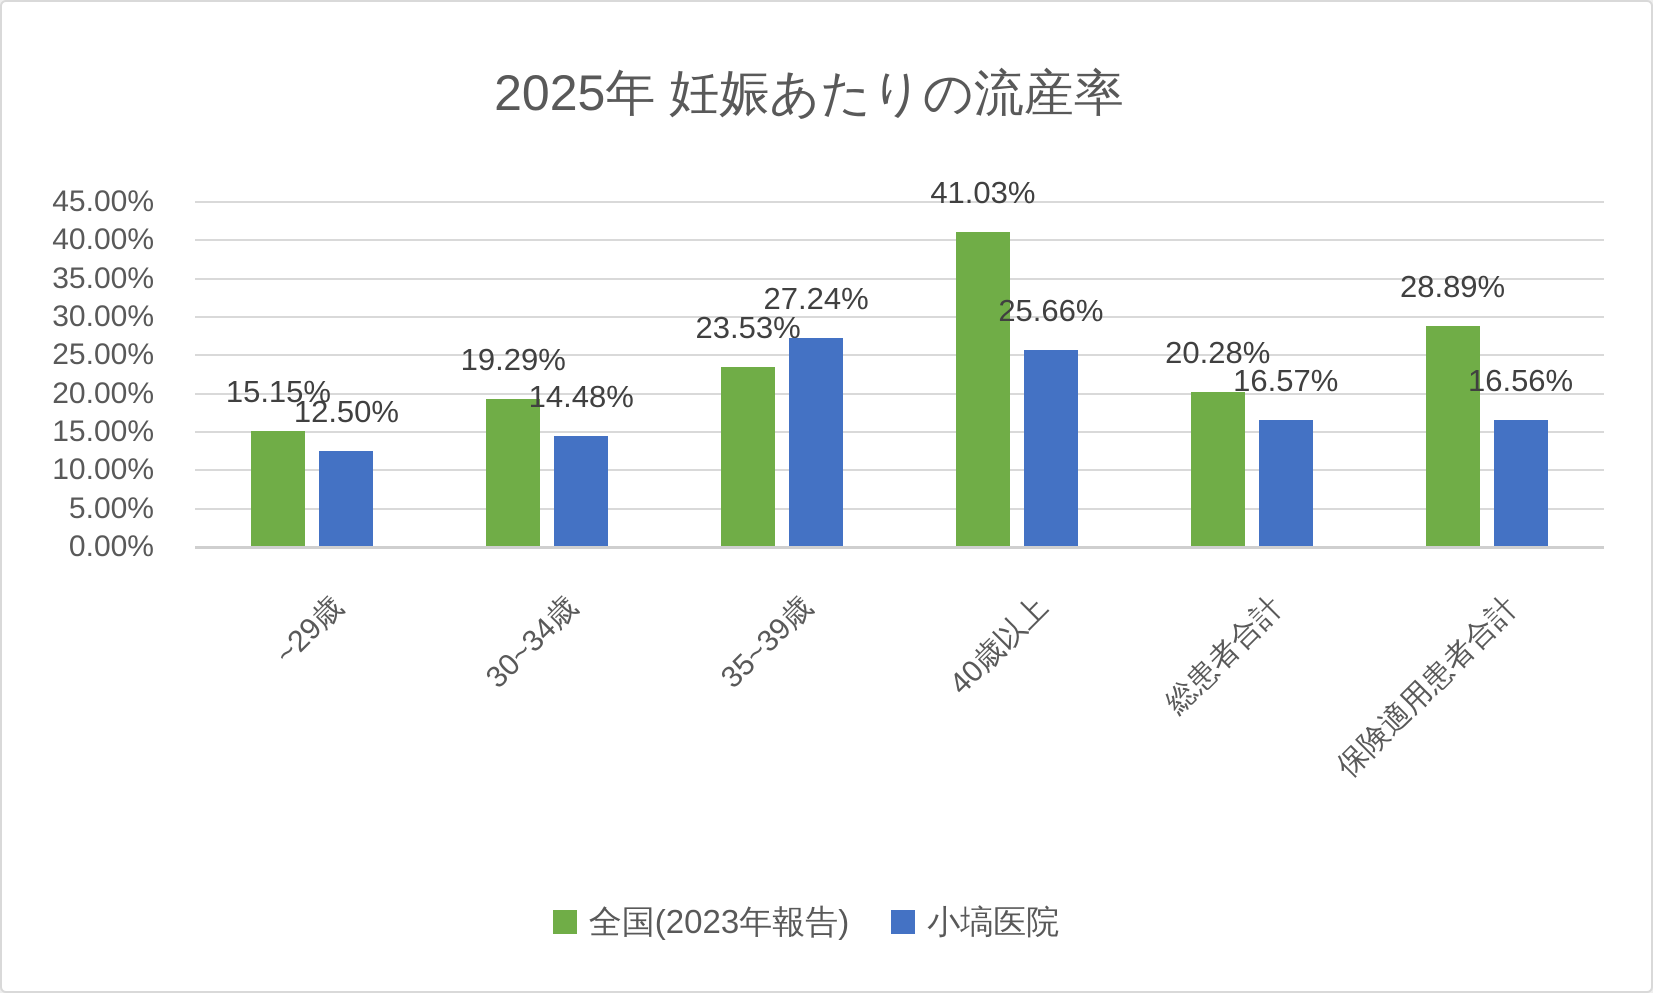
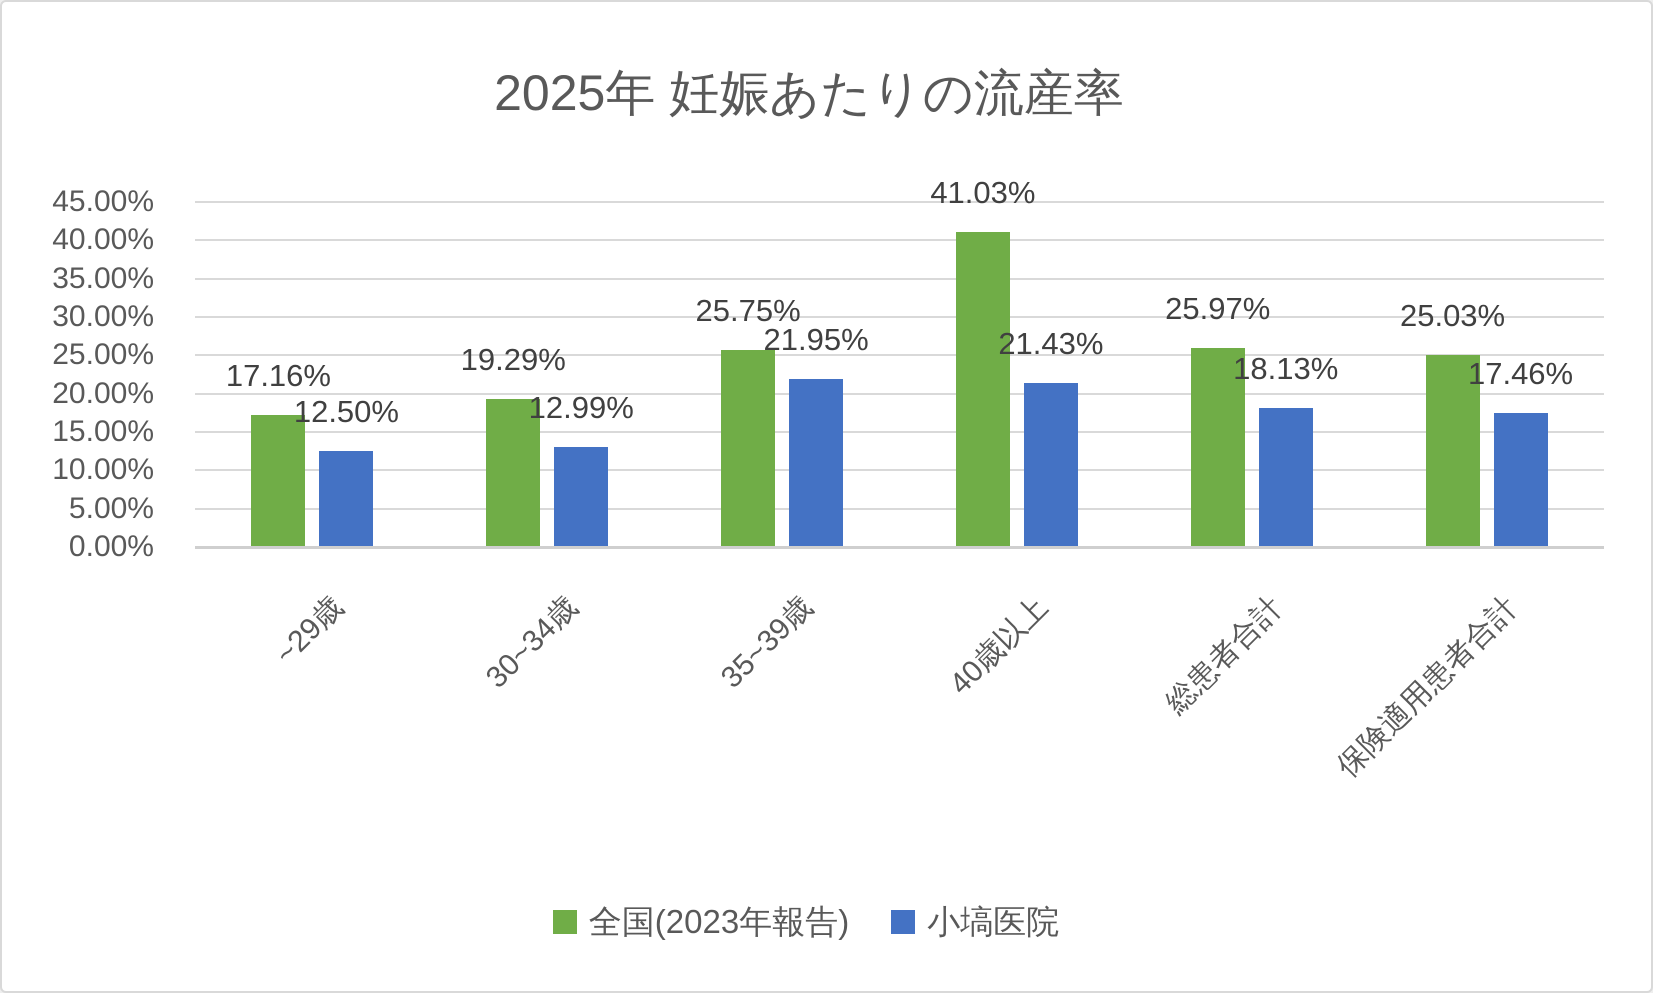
全国(2023年報告)/~29歳: 15.15% -> 17.16%
小塙医院/30~34歳: 14.48% -> 12.99%
全国(2023年報告)/35~39歳: 23.53% -> 25.75%
小塙医院/35~39歳: 27.24% -> 21.95%
小塙医院/40歳以上: 25.66% -> 21.43%
全国(2023年報告)/総患者合計: 20.28% -> 25.97%
小塙医院/総患者合計: 16.57% -> 18.13%
全国(2023年報告)/保険適用患者合計: 28.89% -> 25.03%
小塙医院/保険適用患者合計: 16.56% -> 17.46%
